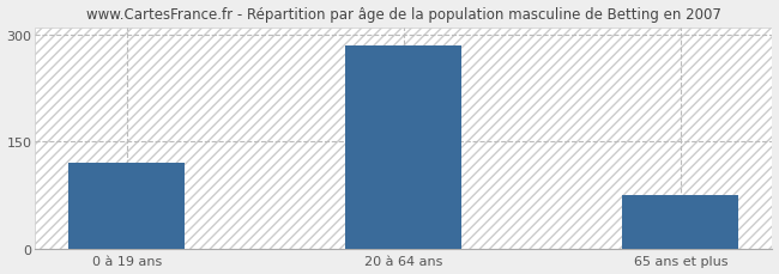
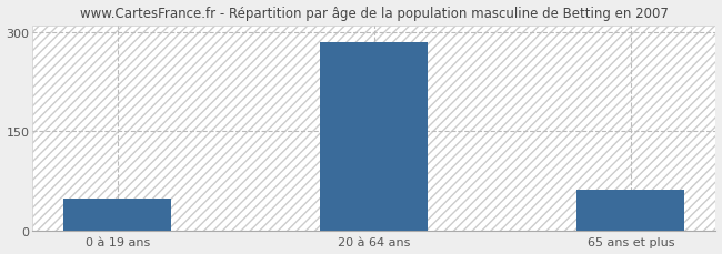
0 à 19 ans: 120 -> 48
65 ans et plus: 75 -> 62
